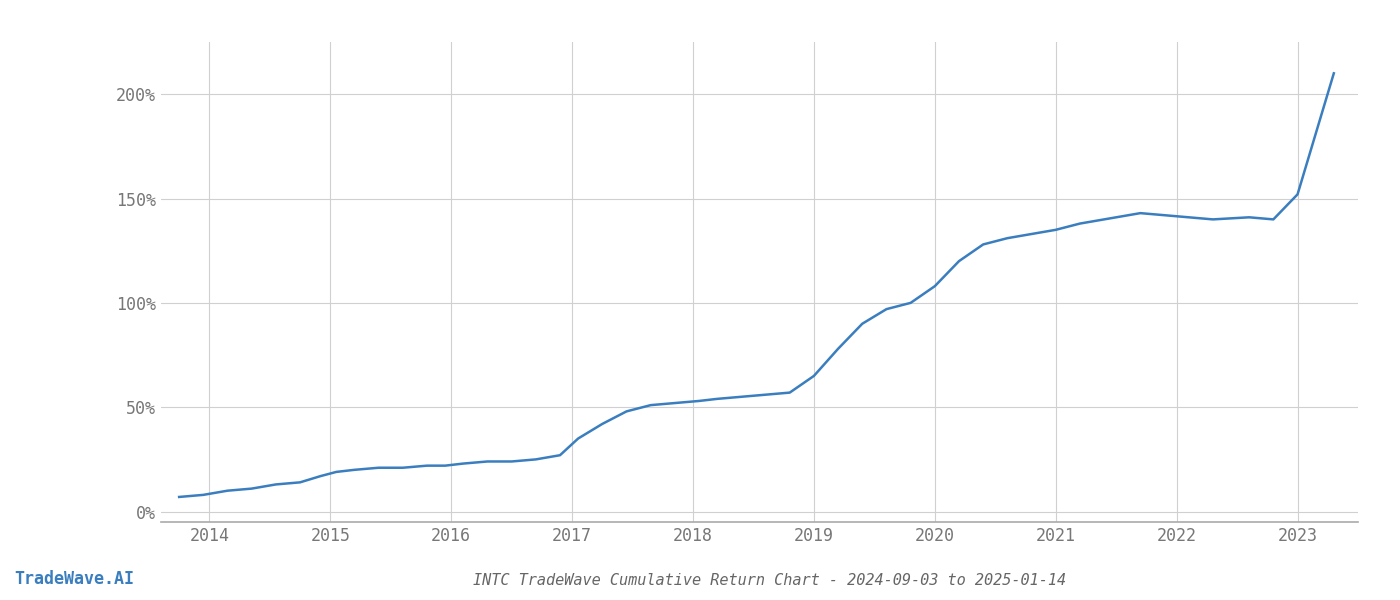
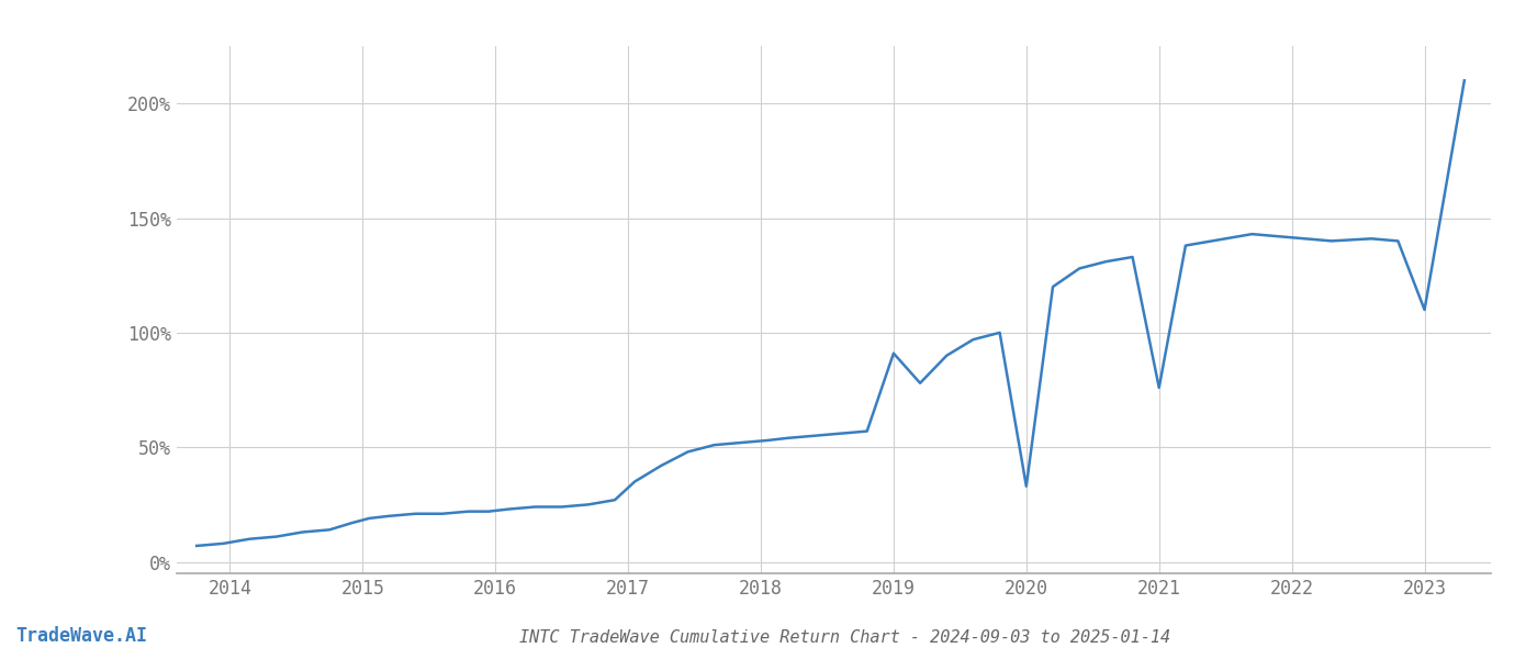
2019: 65% -> 91%
2020: 108% -> 33%
2021: 135% -> 76%
2023: 152% -> 110%
